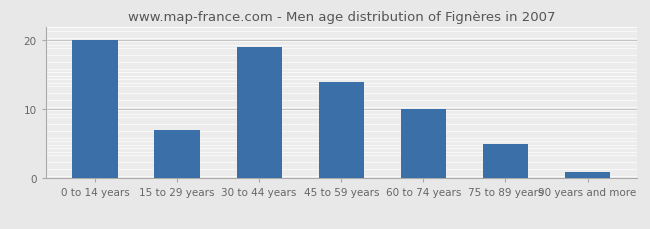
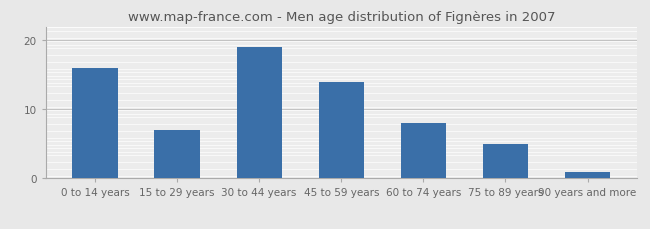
0 to 14 years: 20 -> 16
60 to 74 years: 10 -> 8
